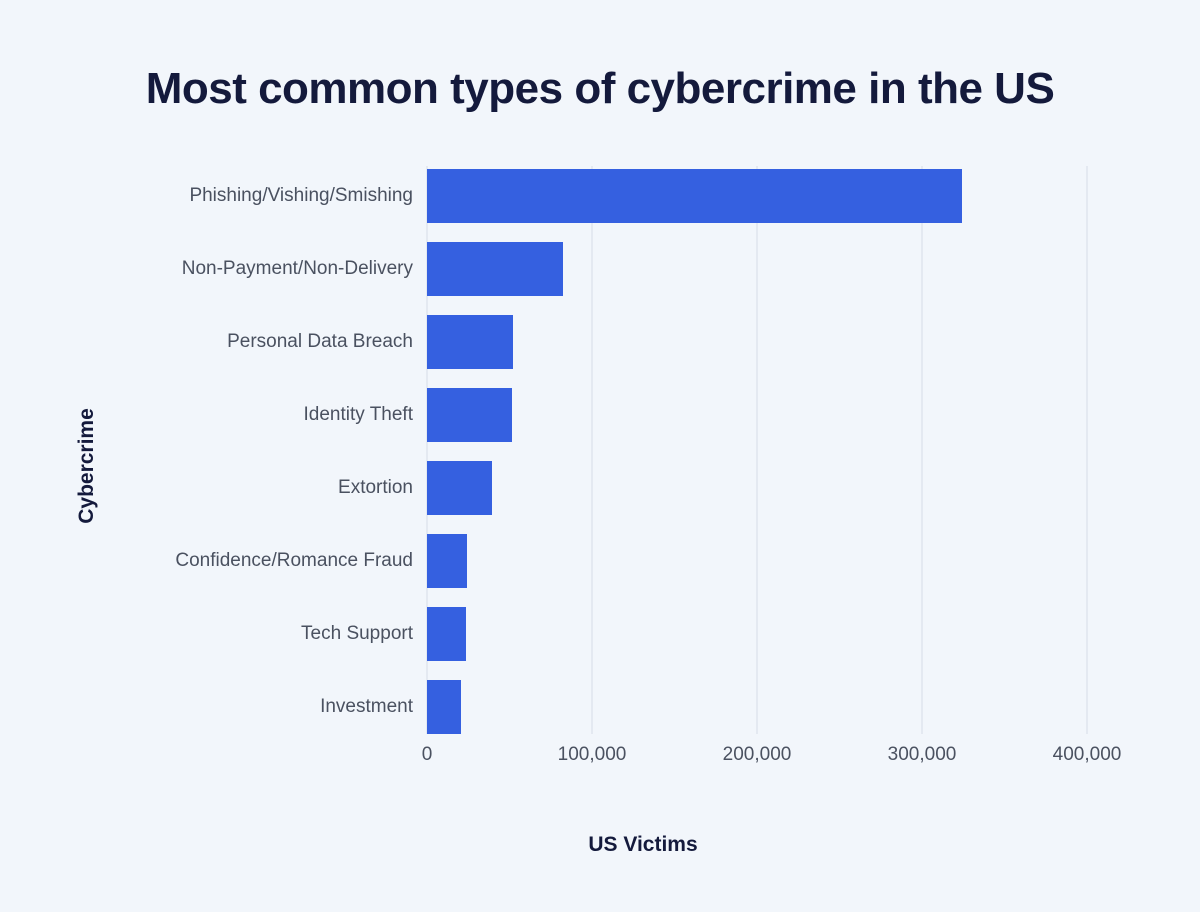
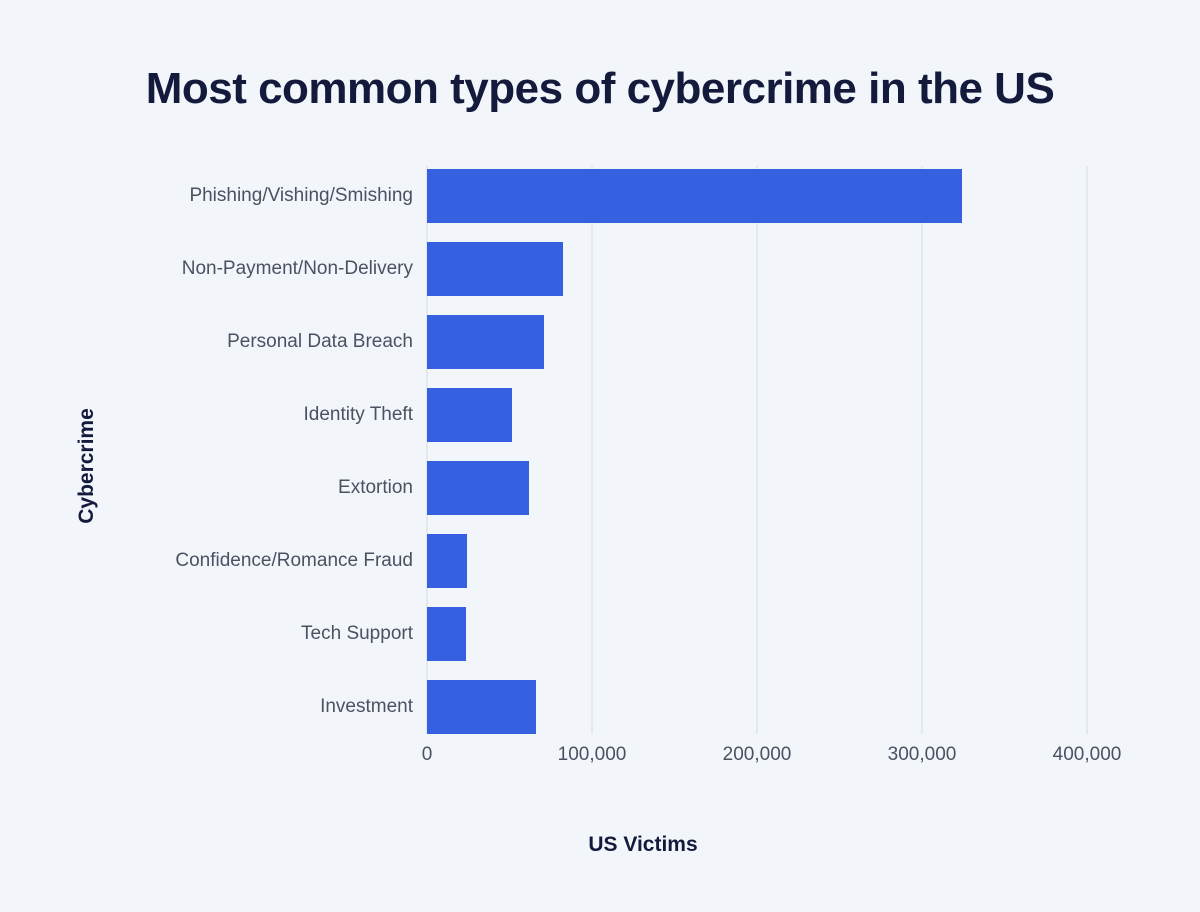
Personal Data Breach: 52000 -> 71000
Extortion: 39000 -> 62000
Investment: 21000 -> 66000
